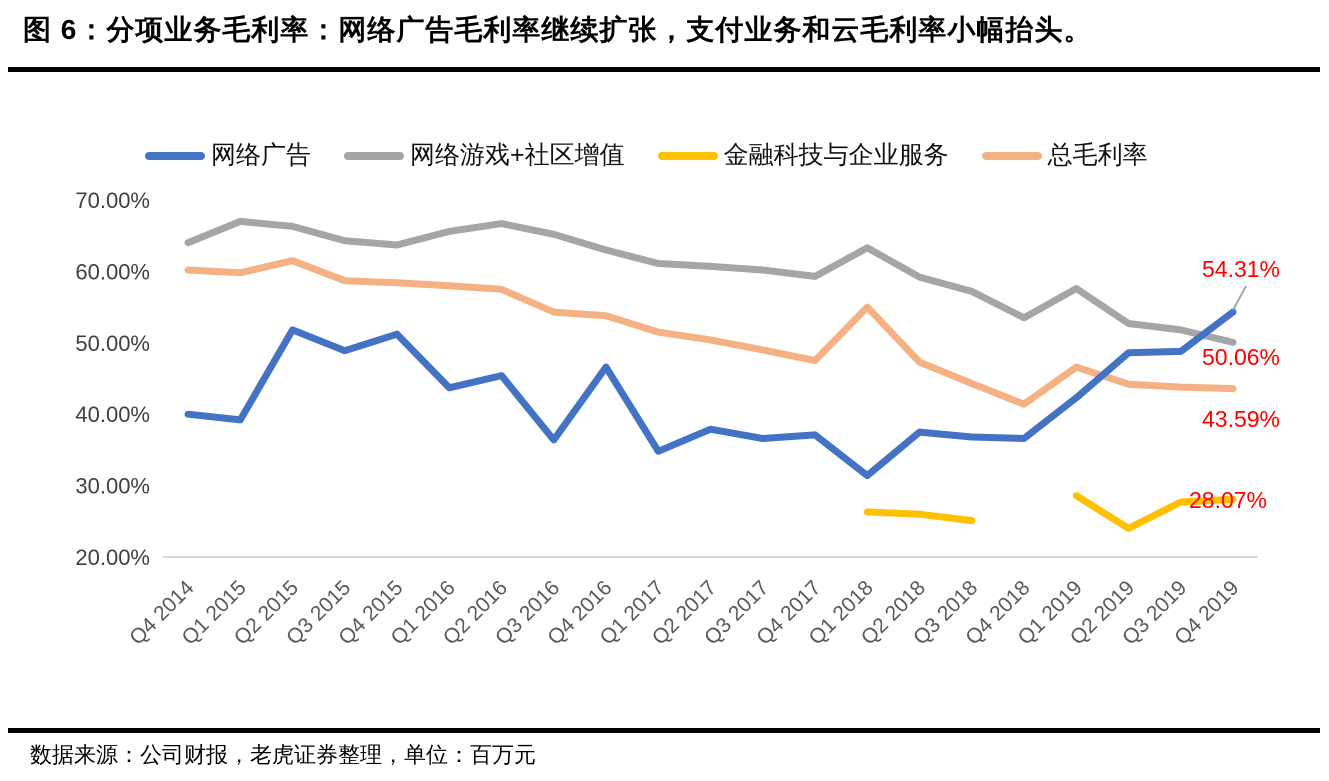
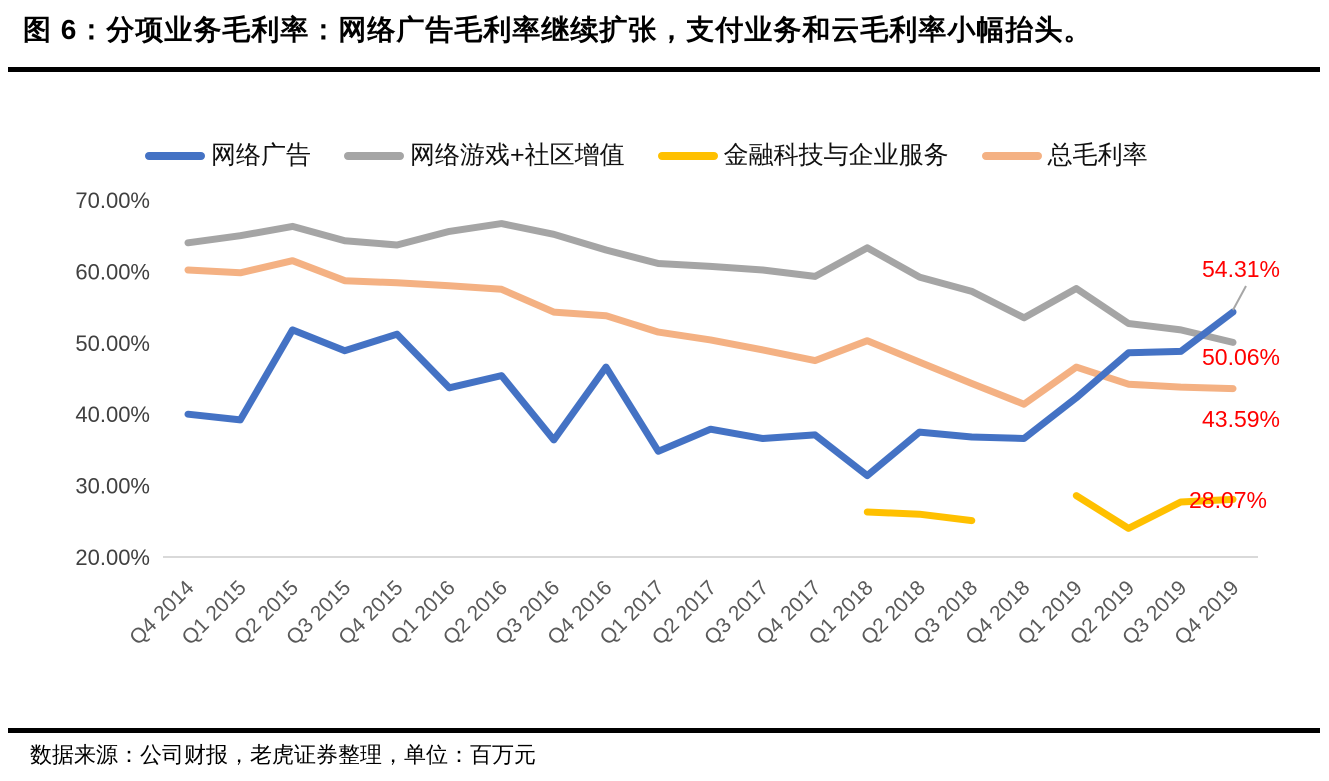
网络游戏+社区增值/Q1 2015: 67% -> 65%
总毛利率/Q1 2018: 55% -> 50%
